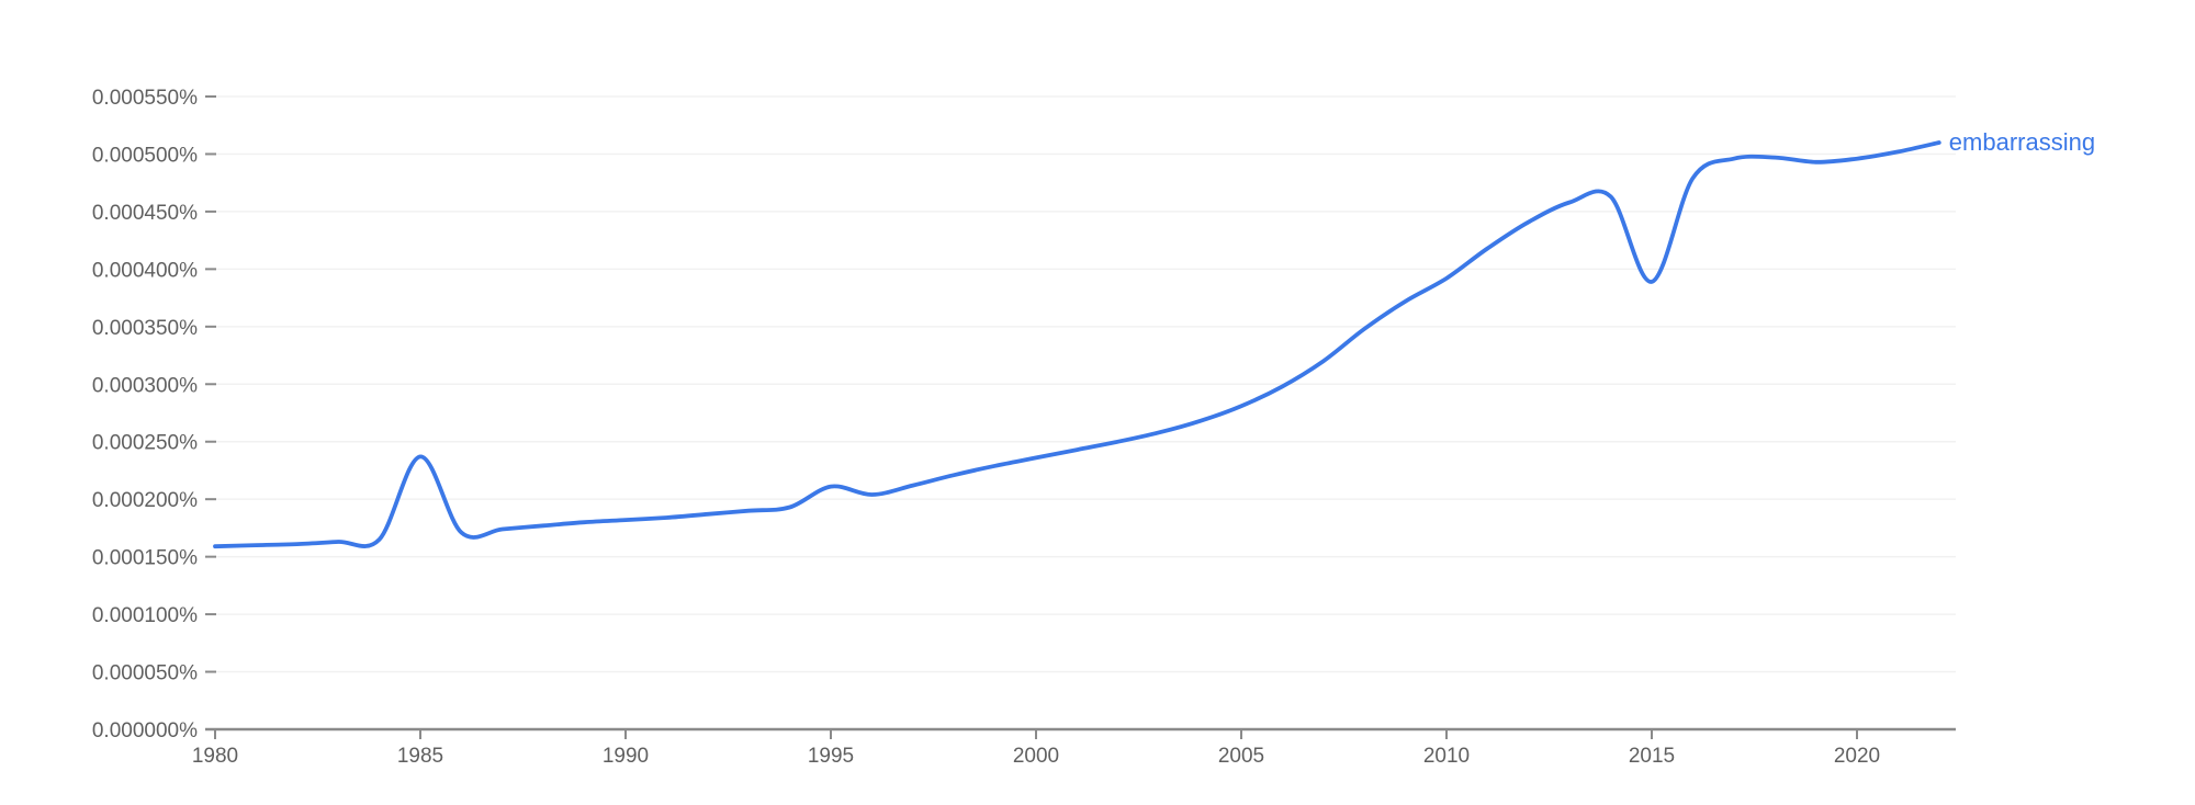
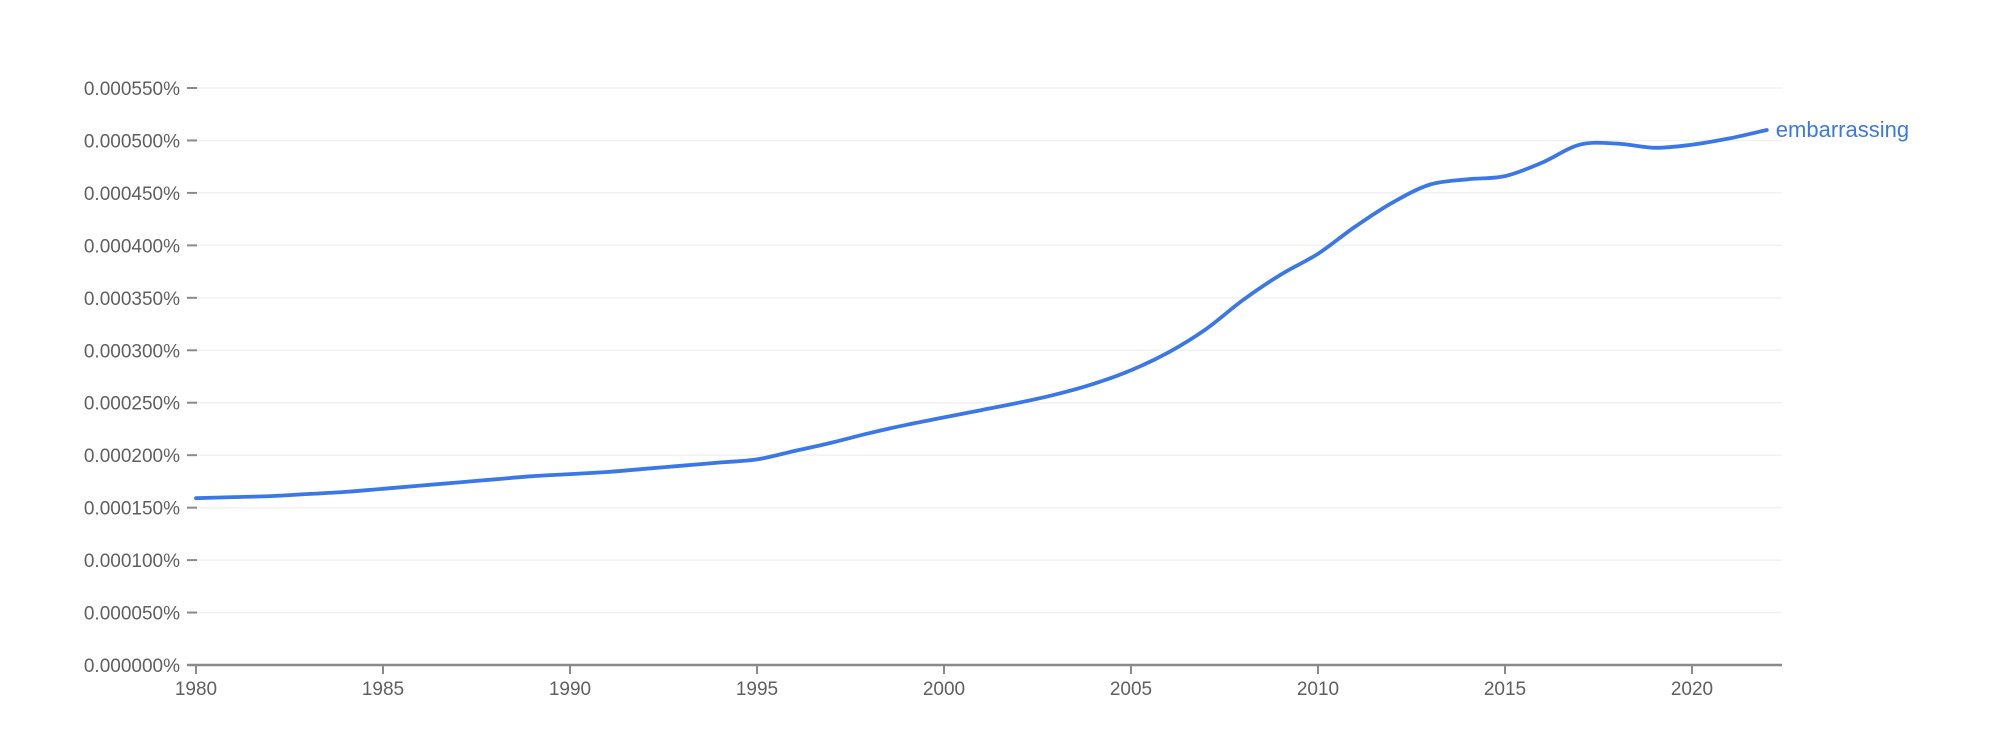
1985: 0.000237% -> 0.000168%
1995: 0.000211% -> 0.000196%
2015: 0.000389% -> 0.000466%
